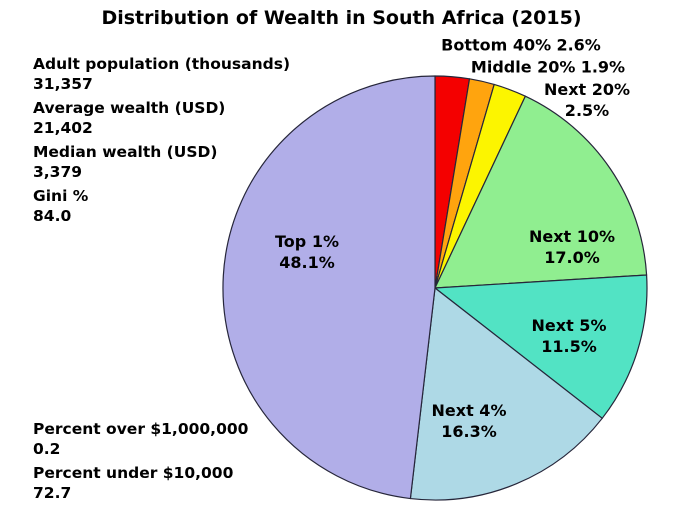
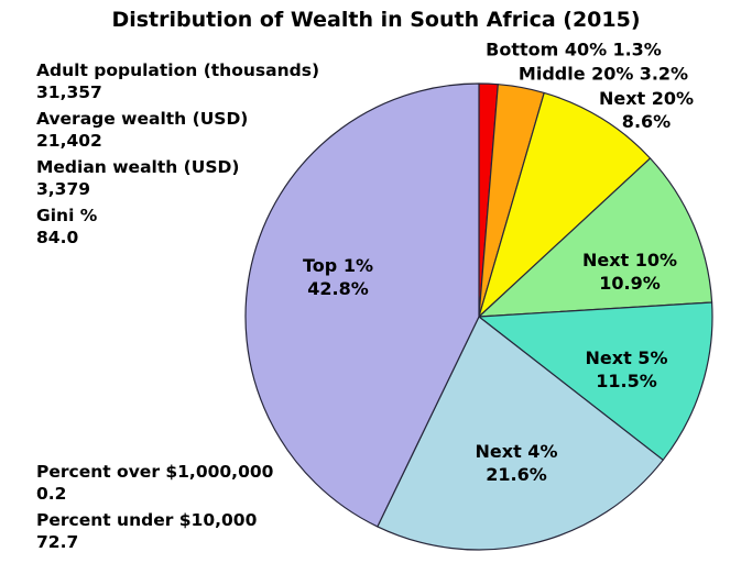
Bottom 40%: 2.6% -> 1.3%
Middle 20%: 1.9% -> 3.2%
Next 20%: 2.5% -> 8.6%
Next 10%: 17.0% -> 10.9%
Next 4%: 16.3% -> 21.6%
Top 1%: 48.1% -> 42.8%
